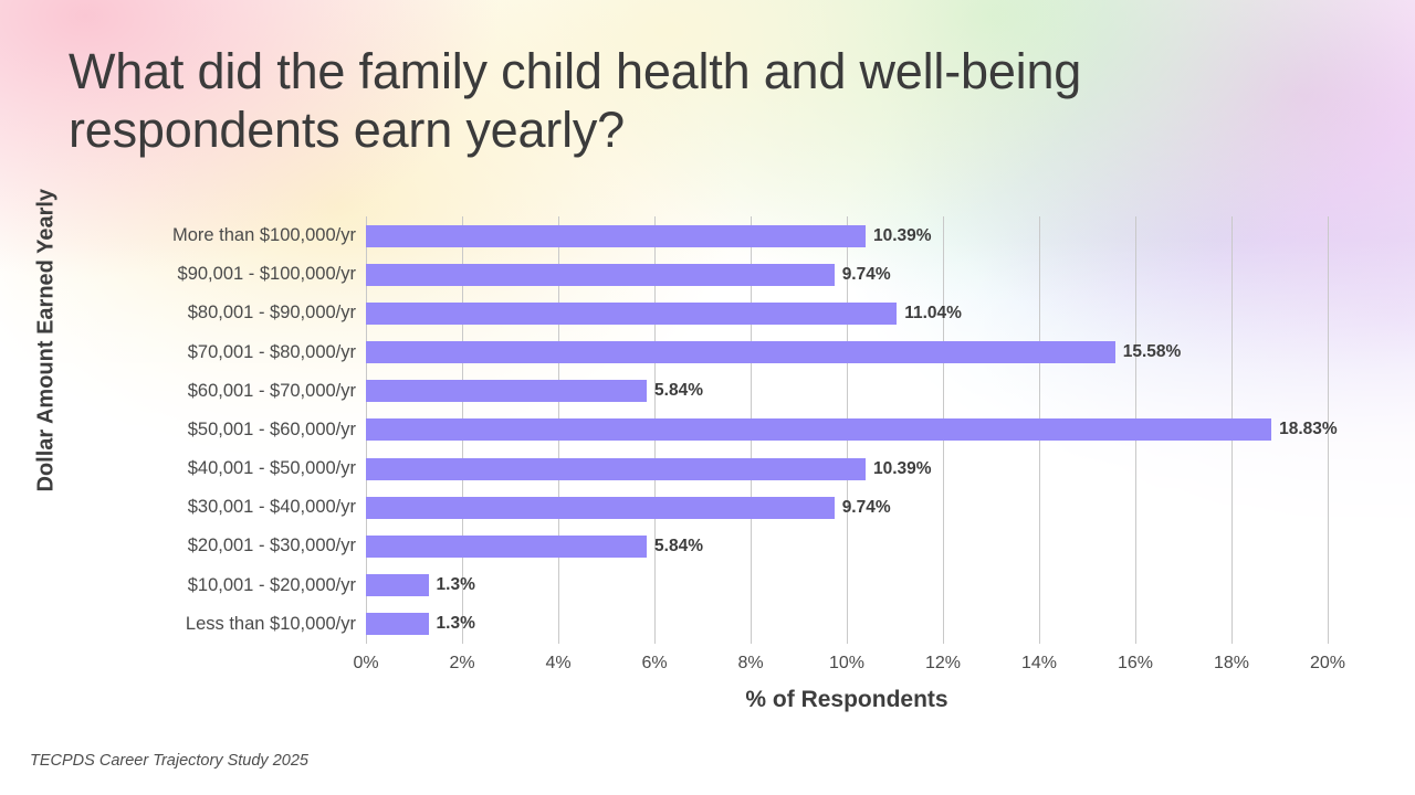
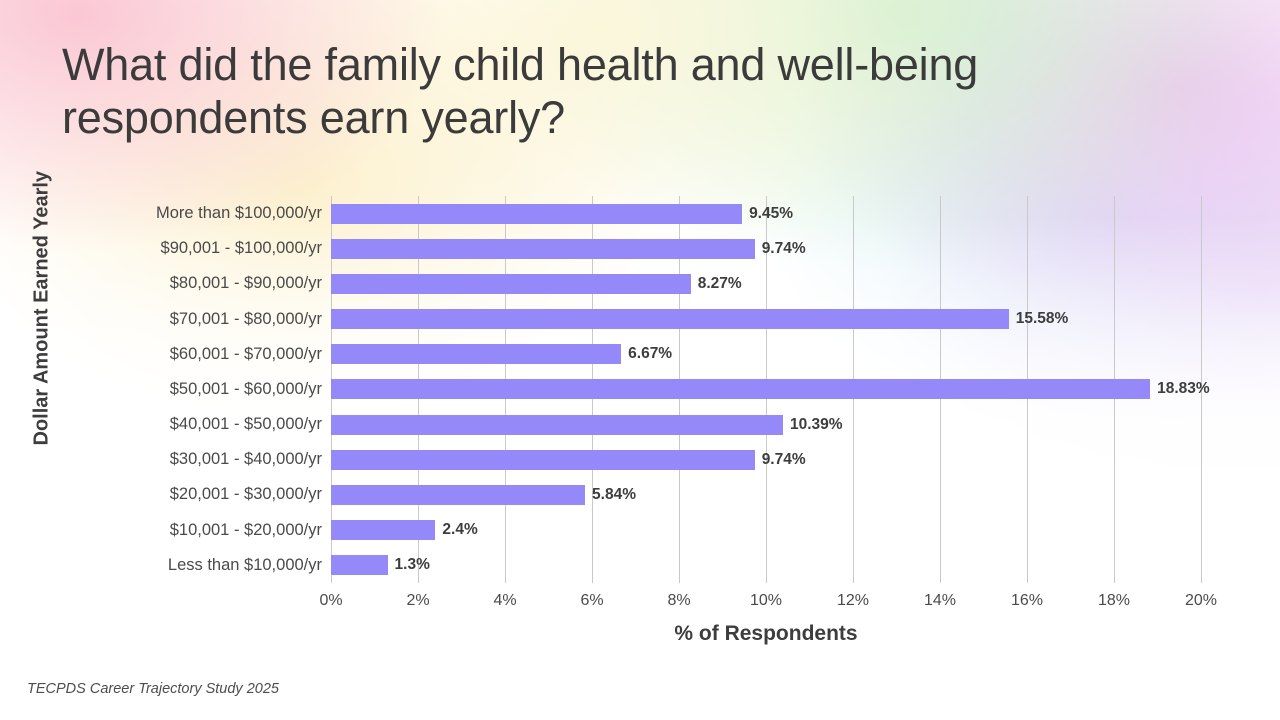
More than $100,000/yr: 10.39% -> 9.45%
$80,001 - $90,000/yr: 11.04% -> 8.27%
$60,001 - $70,000/yr: 5.84% -> 6.67%
$10,001 - $20,000/yr: 1.3% -> 2.4%
